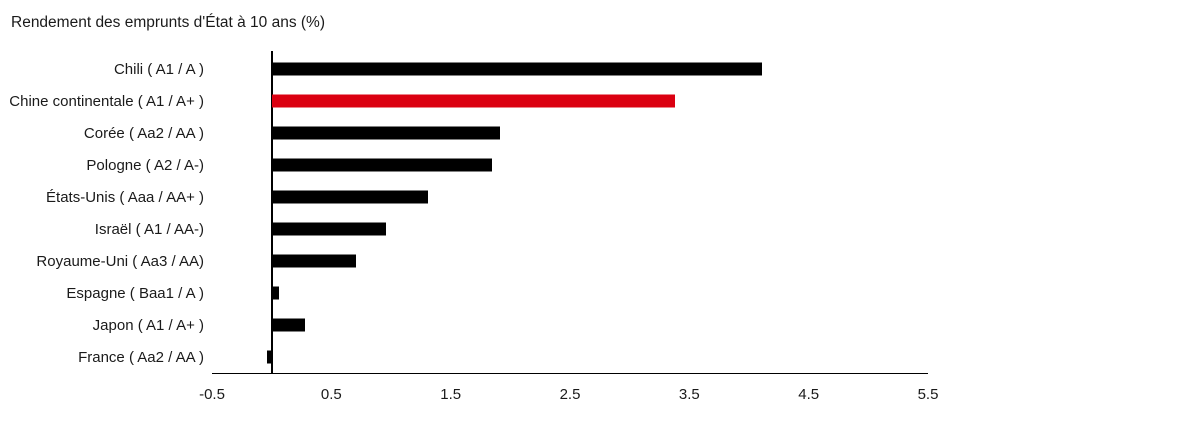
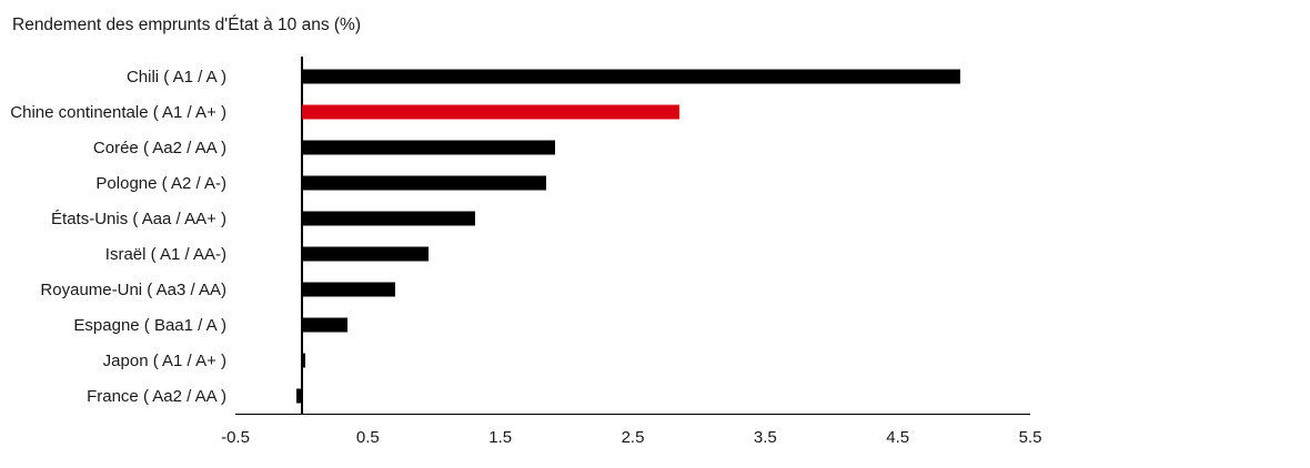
Chili ( A1 / A ): 4.11 -> 4.97
Chine continentale ( A1 / A+ ): 3.38 -> 2.85
Espagne ( Baa1 / A ): 0.06 -> 0.35
Japon ( A1 / A+ ): 0.28 -> 0.03
